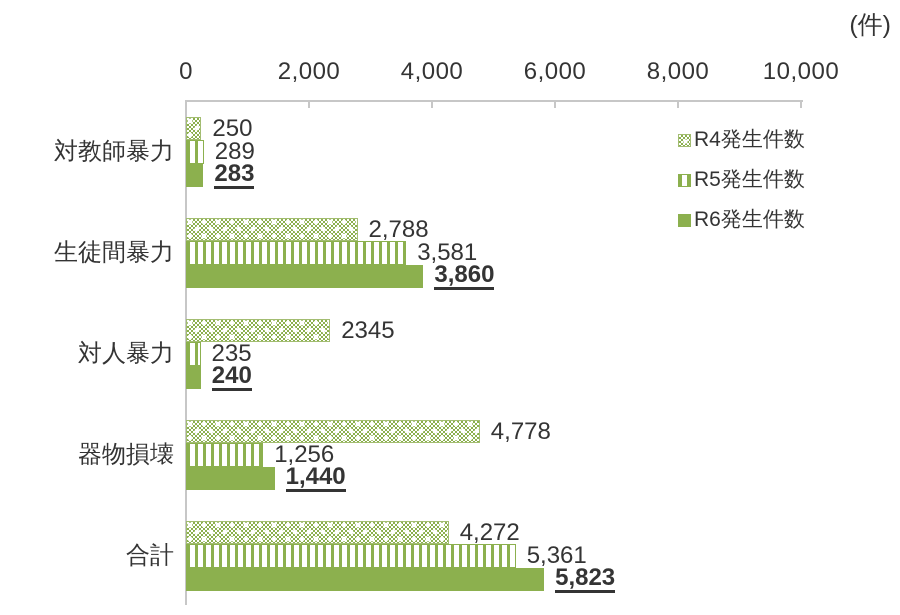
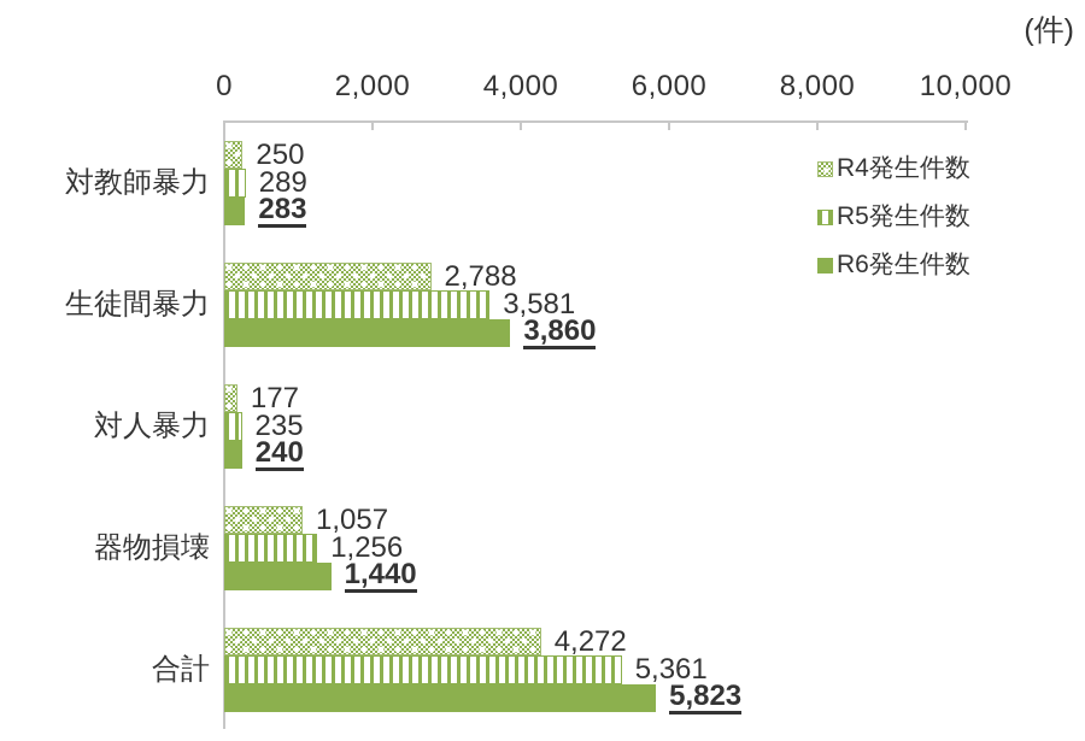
R4発生件数/対人暴力: 2345 -> 177
R4発生件数/器物損壊: 4,778 -> 1,057
